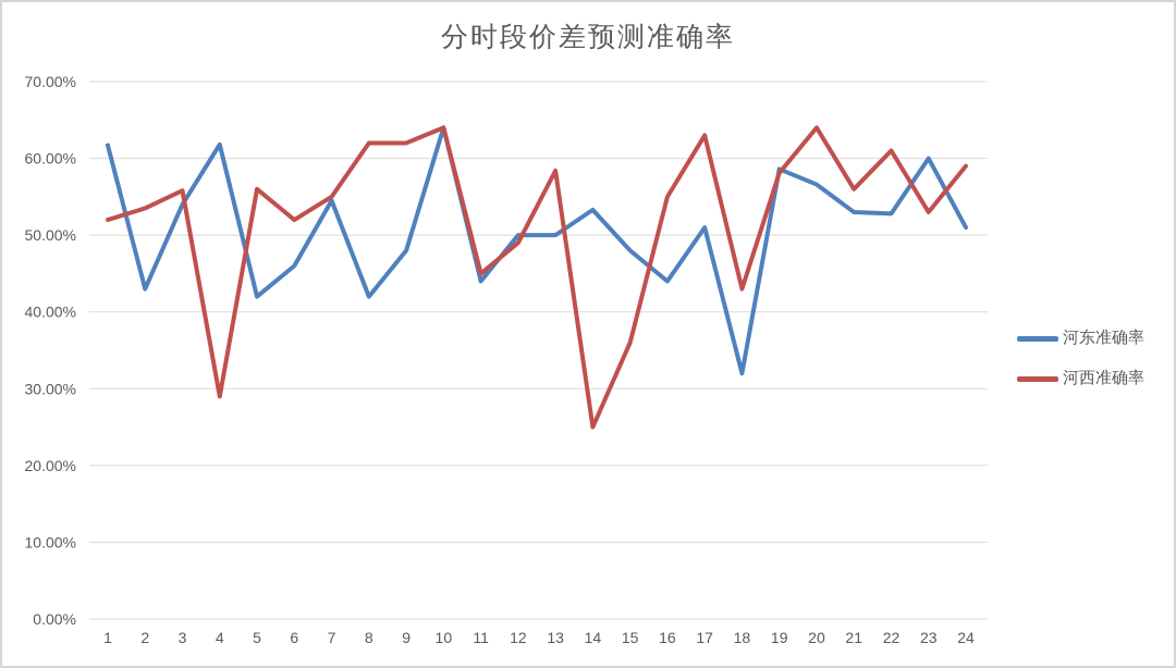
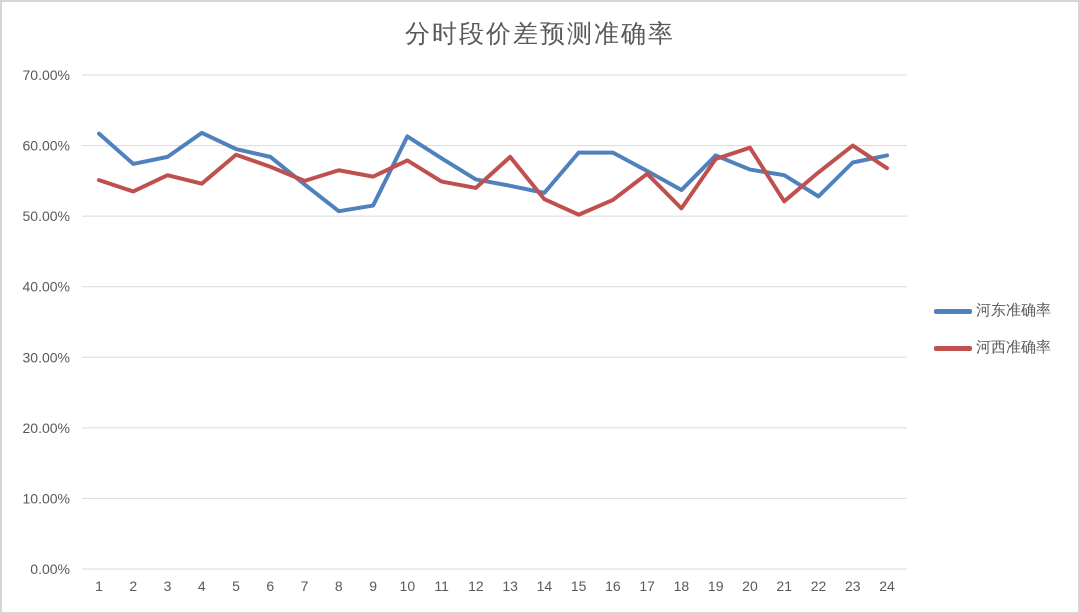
河西准确率/1: 52% -> 55%
河东准确率/2: 43% -> 57%
河东准确率/3: 54% -> 58%
河西准确率/4: 29% -> 55%
河东准确率/5: 42% -> 60%
河西准确率/5: 56% -> 59%
河东准确率/6: 46% -> 58%
河西准确率/6: 52% -> 57%
河东准确率/8: 42% -> 51%
河西准确率/8: 62% -> 56%
河东准确率/9: 48% -> 52%
河西准确率/9: 62% -> 56%
河东准确率/10: 64% -> 61%
河西准确率/10: 64% -> 58%
河东准确率/11: 44% -> 58%
河西准确率/11: 45% -> 55%
河东准确率/12: 50% -> 55%
河西准确率/12: 49% -> 54%
河东准确率/13: 50% -> 54%
河西准确率/14: 25% -> 52%
河东准确率/15: 48% -> 59%
河西准确率/15: 36% -> 50%
河东准确率/16: 44% -> 59%
河西准确率/16: 55% -> 52%
河东准确率/17: 51% -> 56%
河西准确率/17: 63% -> 56%
河东准确率/18: 32% -> 54%
河西准确率/18: 43% -> 51%
河西准确率/20: 64% -> 60%
河东准确率/21: 53% -> 56%
河西准确率/21: 56% -> 52%
河西准确率/22: 61% -> 56%
河东准确率/23: 60% -> 58%
河西准确率/23: 53% -> 60%
河东准确率/24: 51% -> 59%
河西准确率/24: 59% -> 57%
